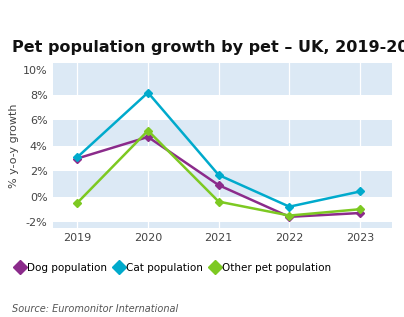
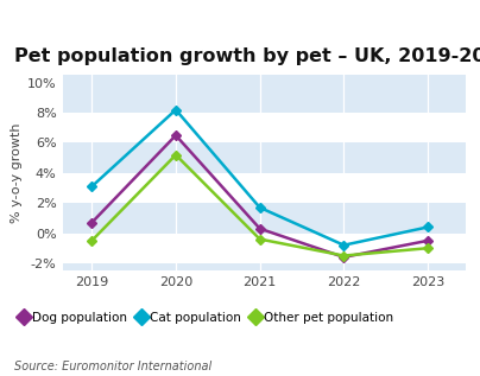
Dog population/2019: 3.0% -> 0.7%
Dog population/2020: 4.7% -> 6.5%
Dog population/2021: 0.9% -> 0.3%
Dog population/2023: -1.3% -> -0.5%
